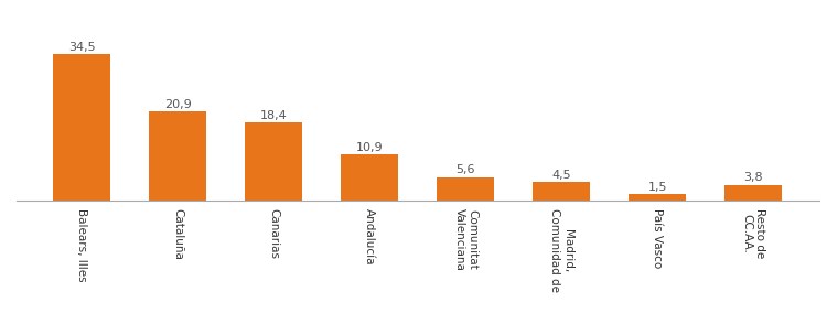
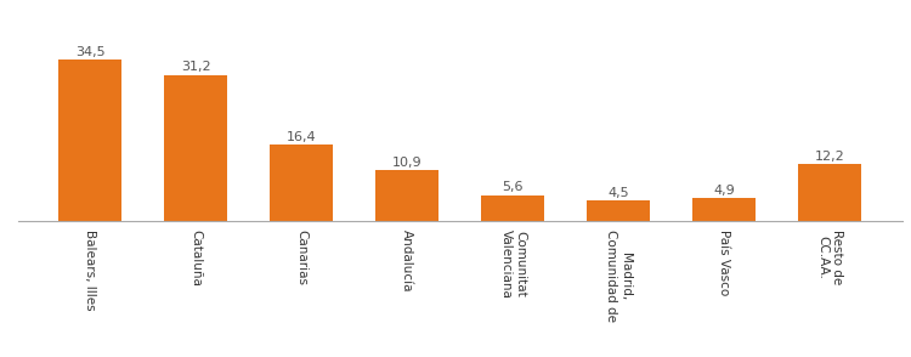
Cataluña: 20,9 -> 31,2
Canarias: 18,4 -> 16,4
País Vasco: 1,5 -> 4,9
Resto de CC.AA.: 3,8 -> 12,2
